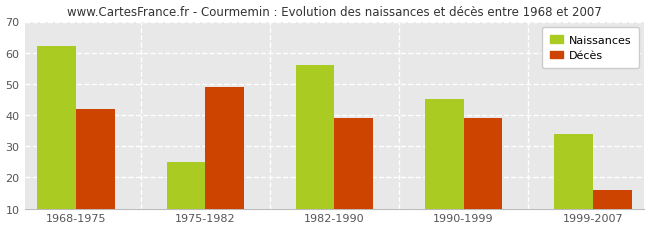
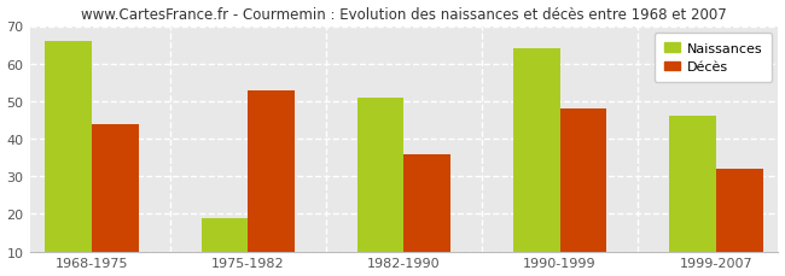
Naissances/1968-1975: 62 -> 66
Décès/1968-1975: 42 -> 44
Naissances/1975-1982: 25 -> 19
Décès/1975-1982: 49 -> 53
Naissances/1982-1990: 56 -> 51
Décès/1982-1990: 39 -> 36
Naissances/1990-1999: 45 -> 64
Décès/1990-1999: 39 -> 48
Naissances/1999-2007: 34 -> 46
Décès/1999-2007: 16 -> 32
